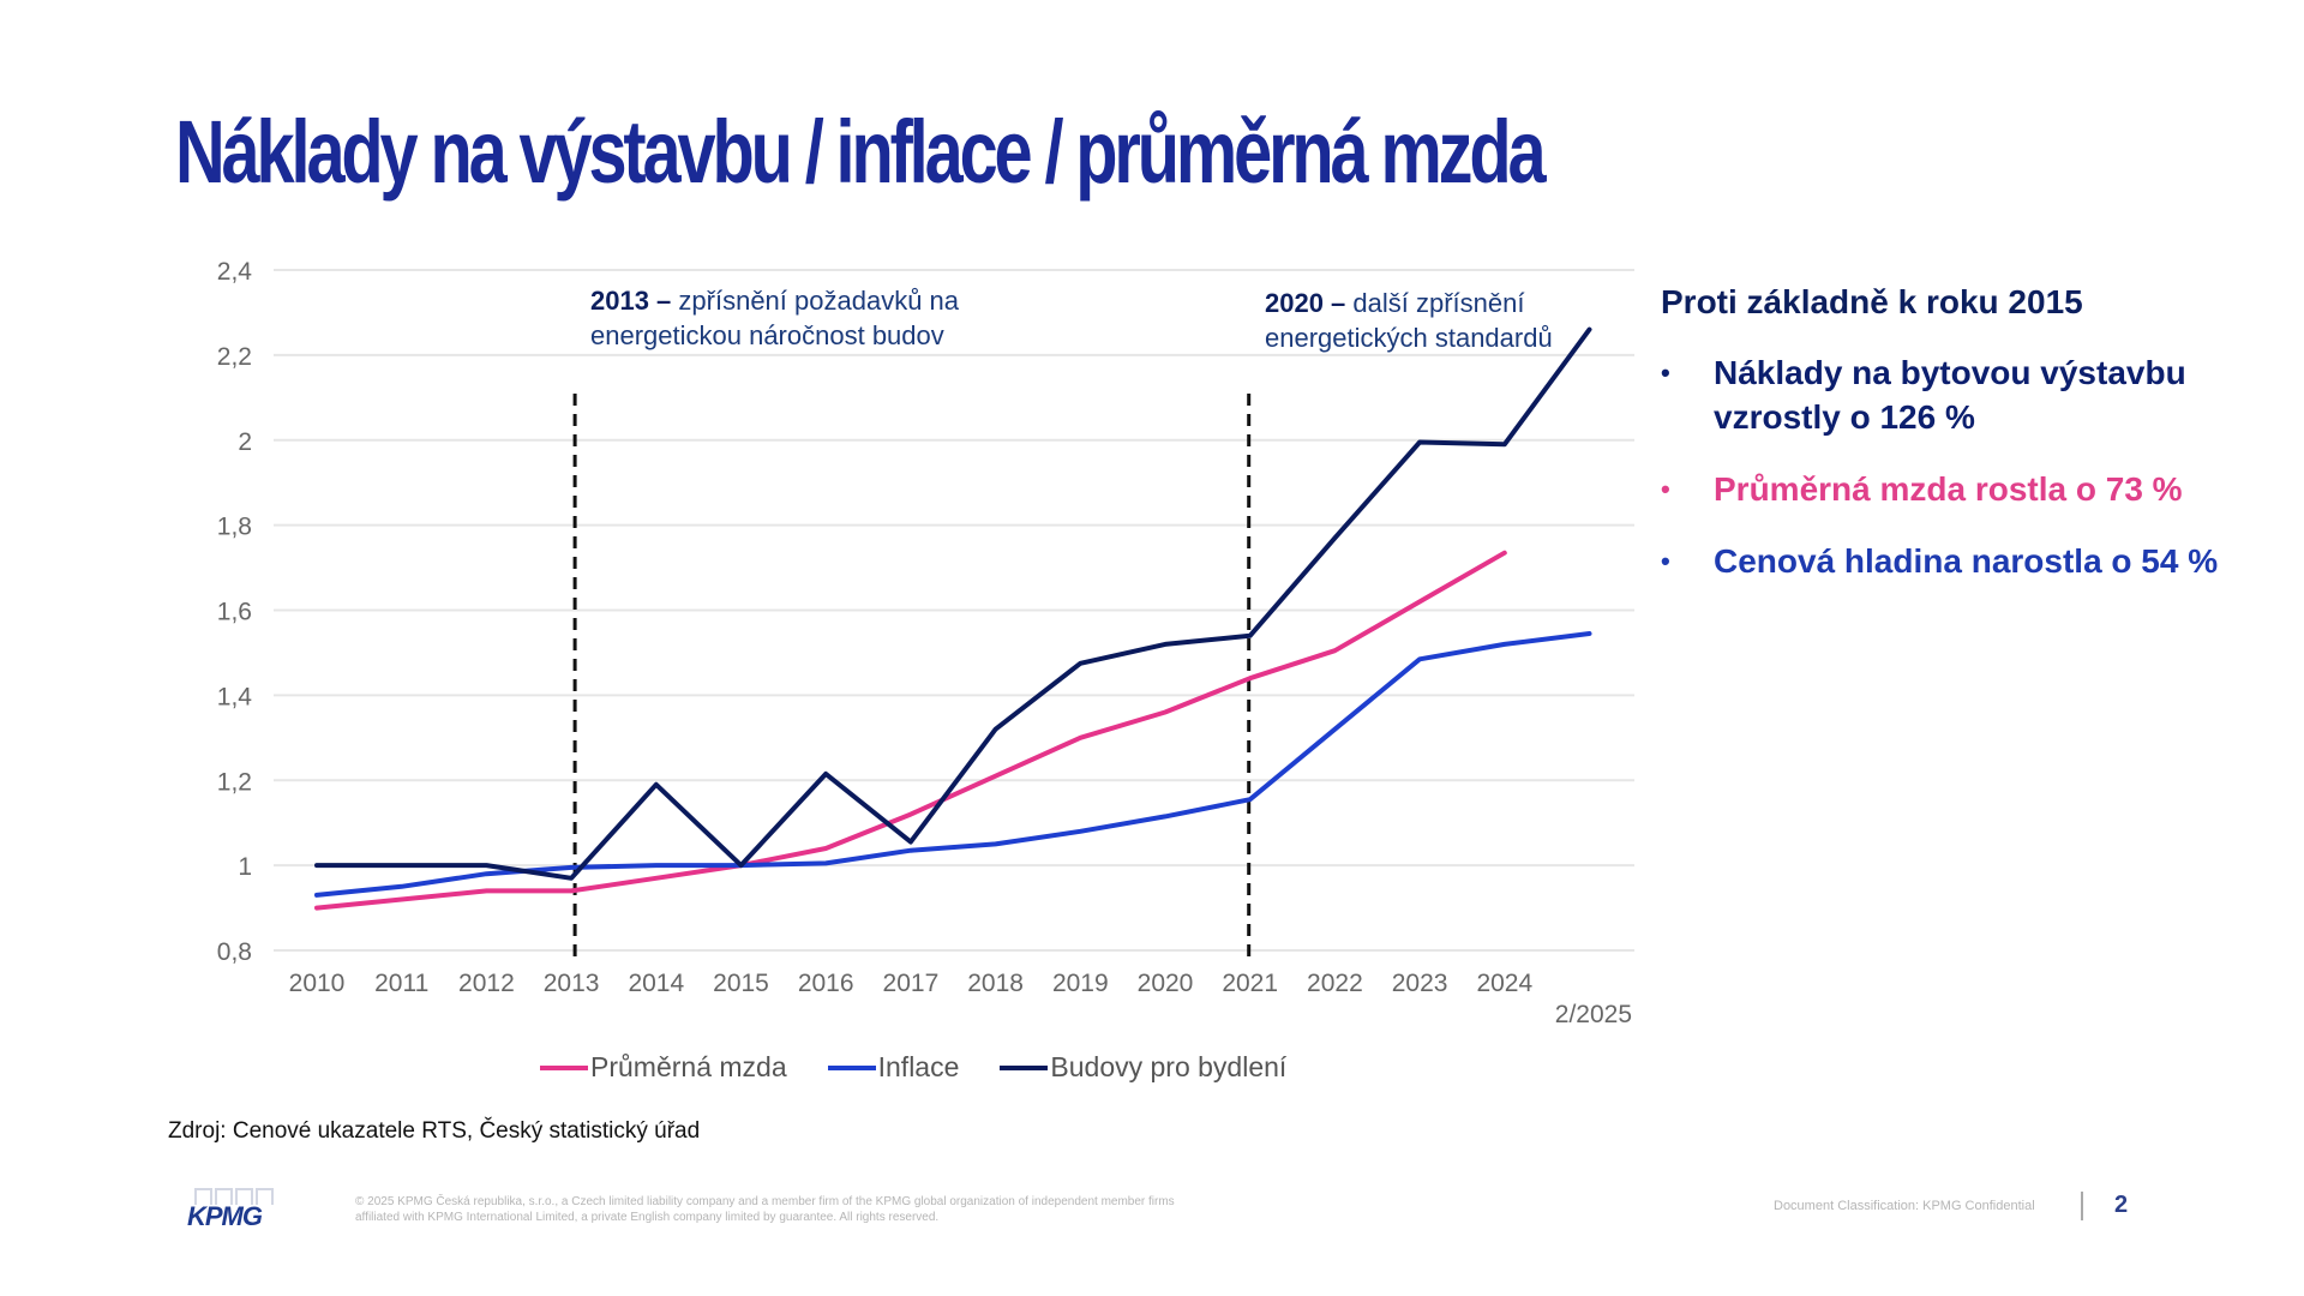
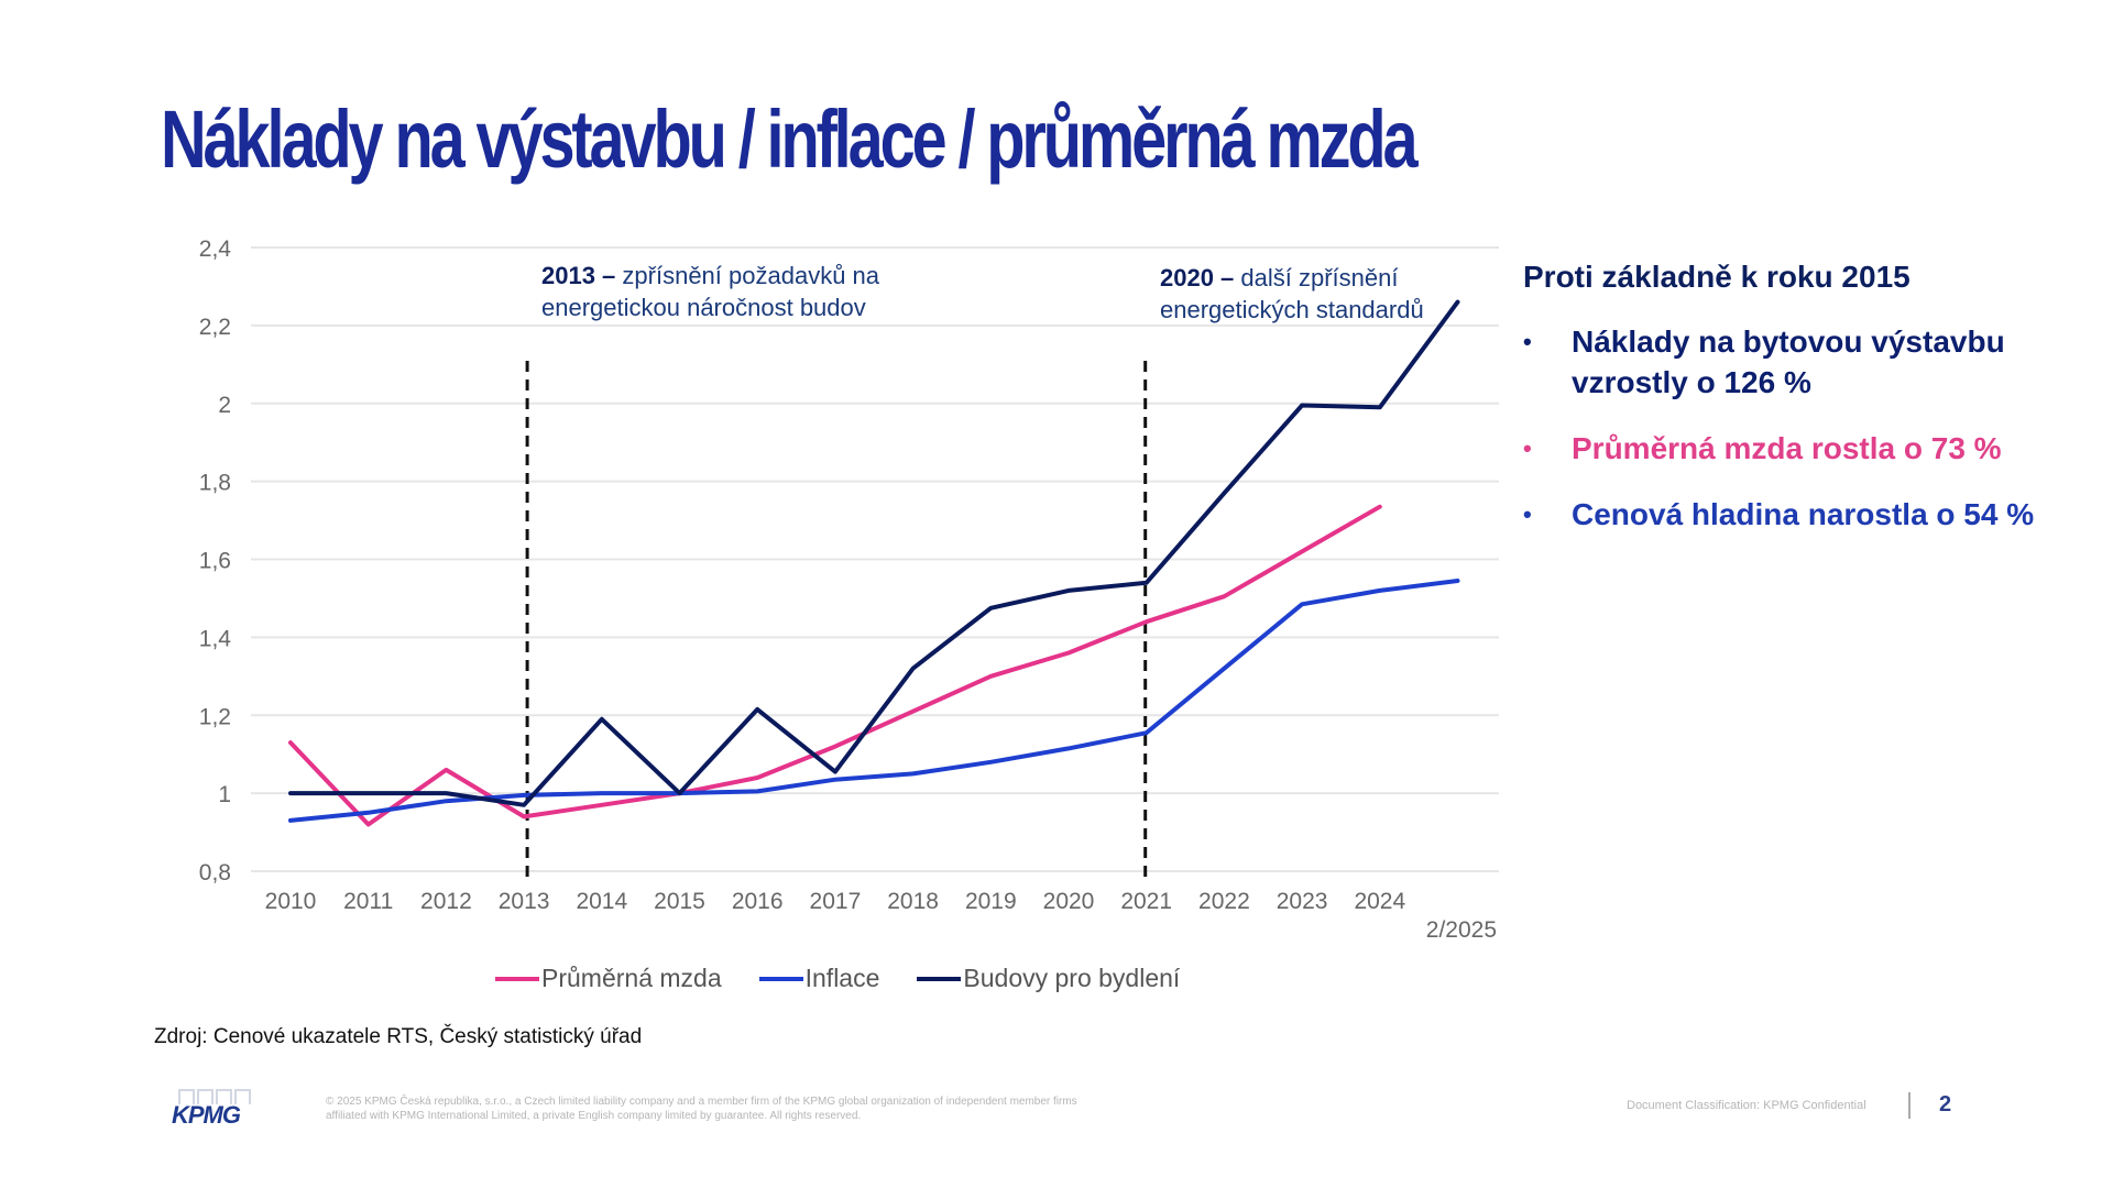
Průměrná mzda/2010: 0,90 -> 1,13
Průměrná mzda/2012: 0,94 -> 1,06
